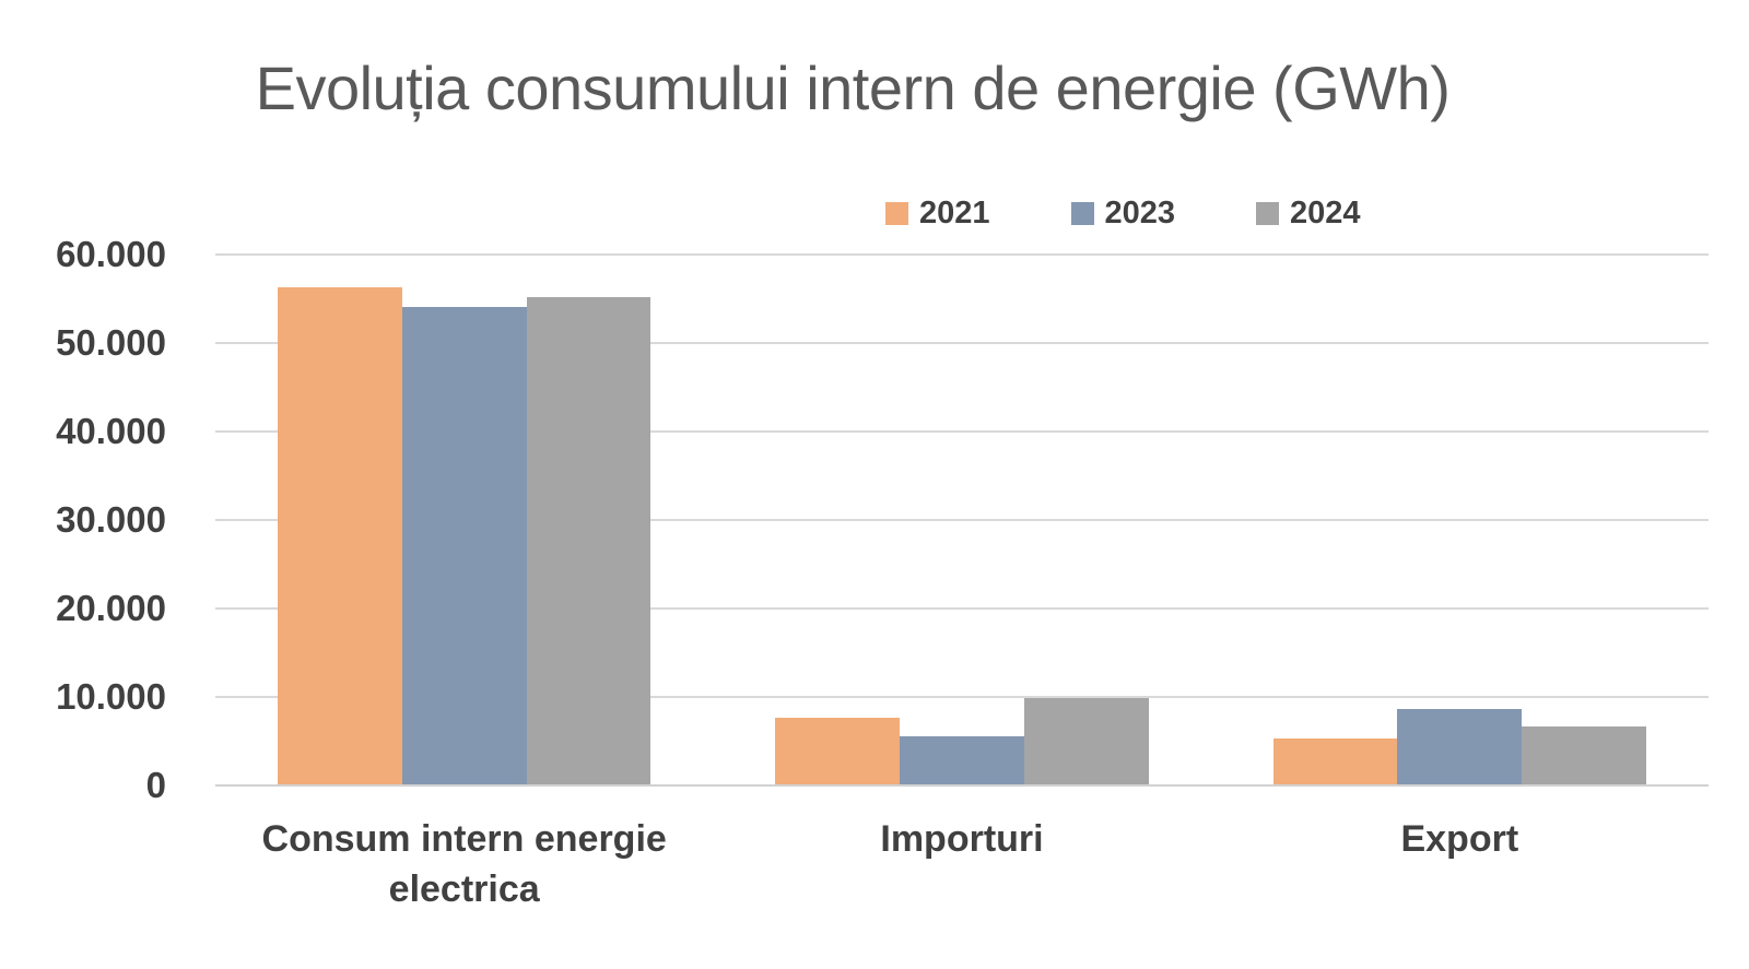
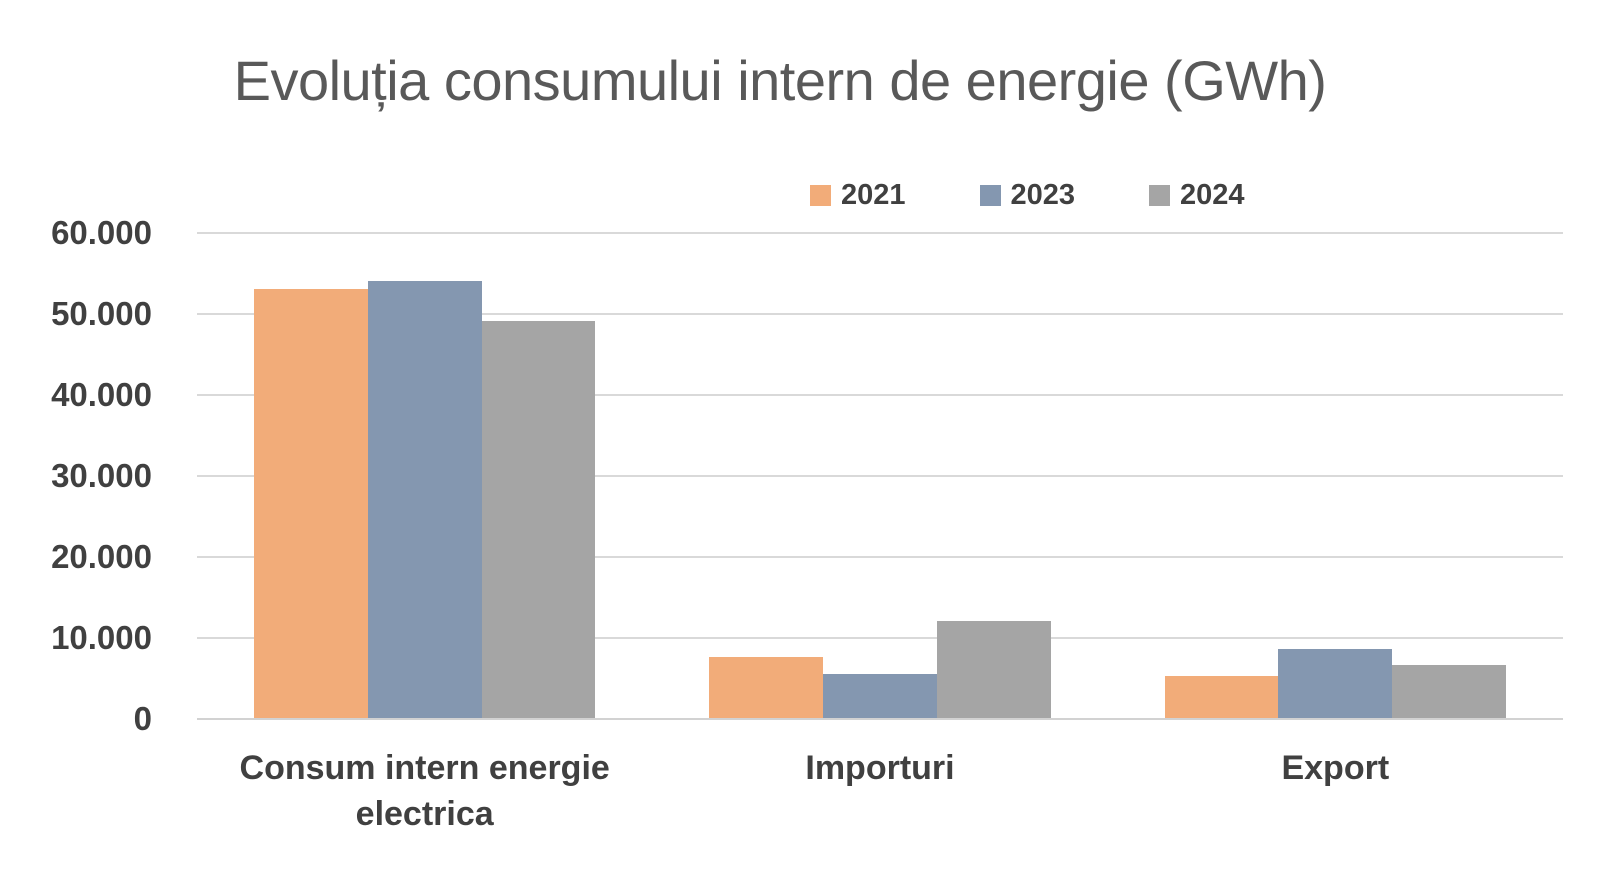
2021/Consum intern energie electrica: 56000 -> 53000
2024/Consum intern energie electrica: 55000 -> 49000
2024/Importuri: 10000 -> 12000
